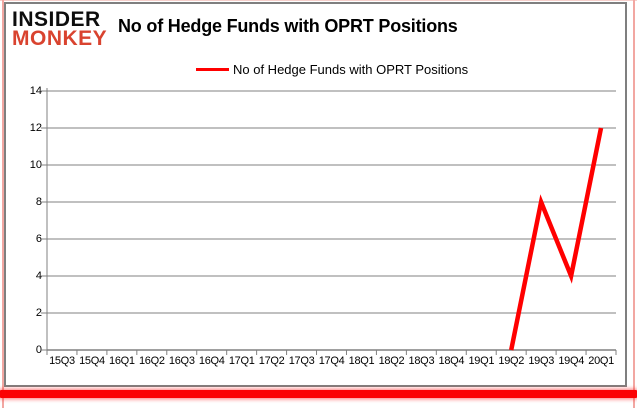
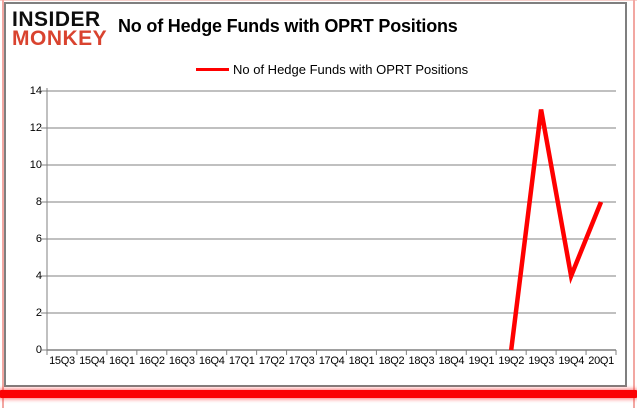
19Q3: 8 -> 13
20Q1: 12 -> 8
